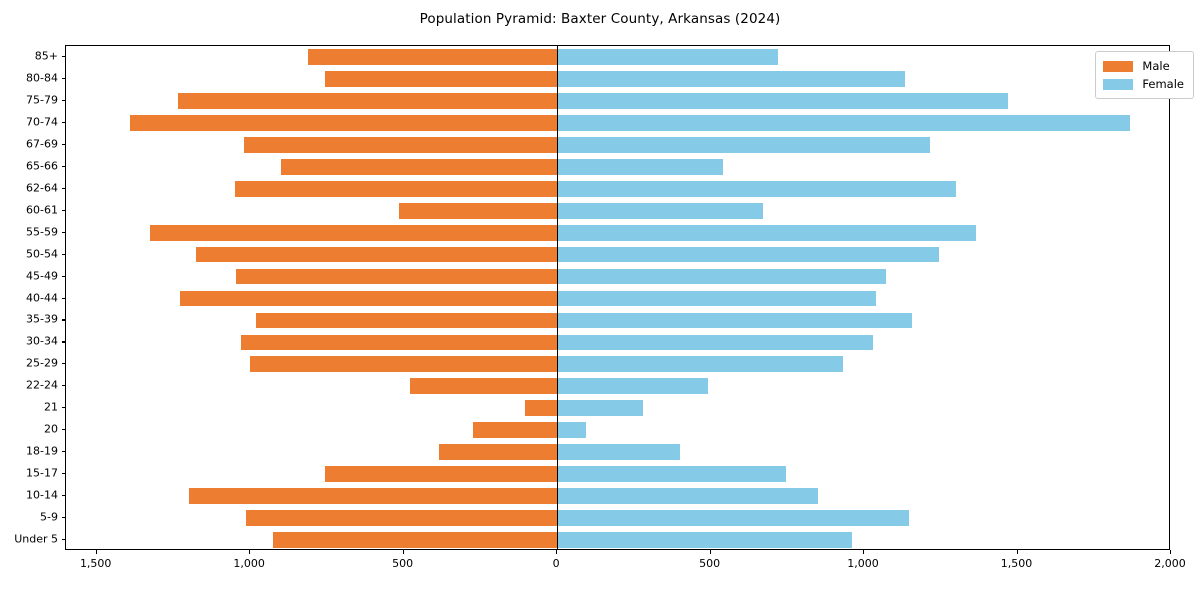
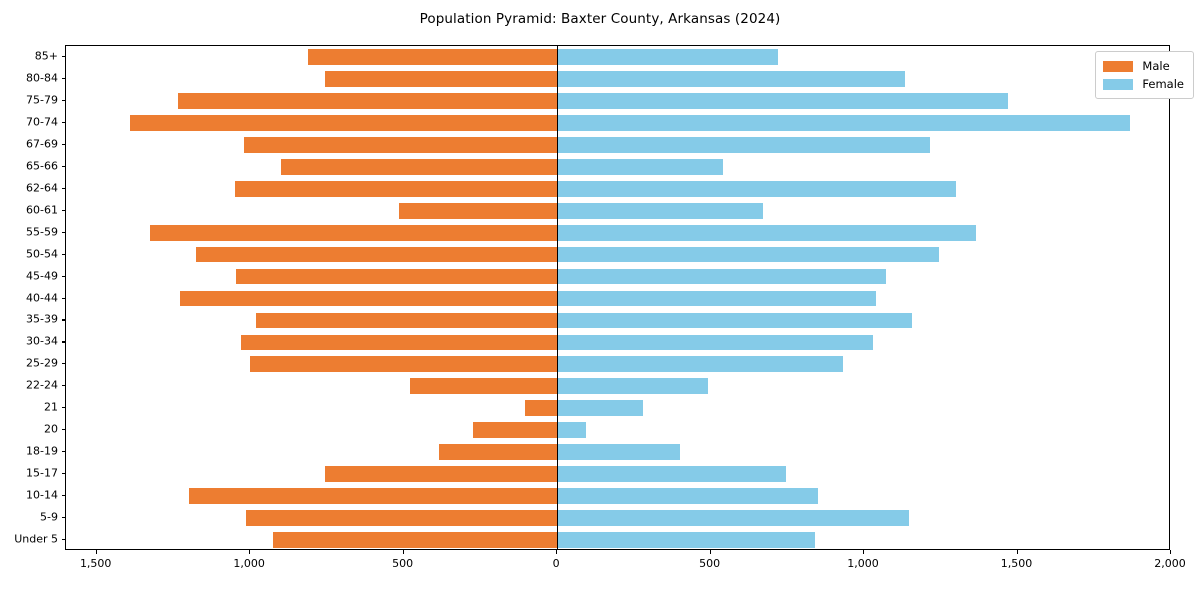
Female/Under 5: 960 -> 840
